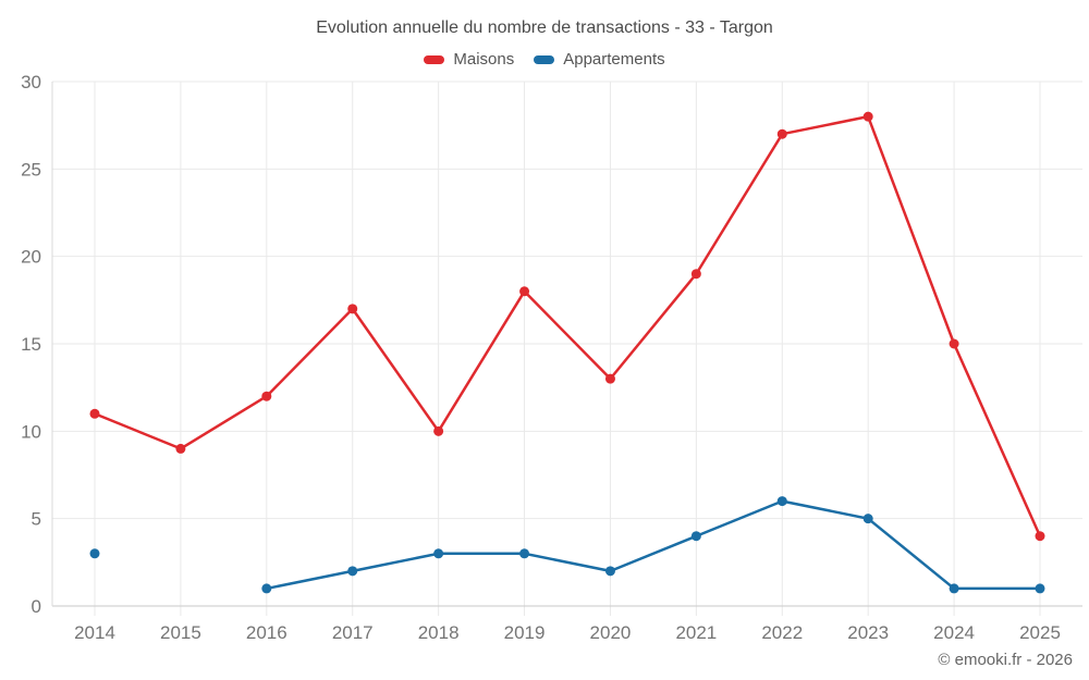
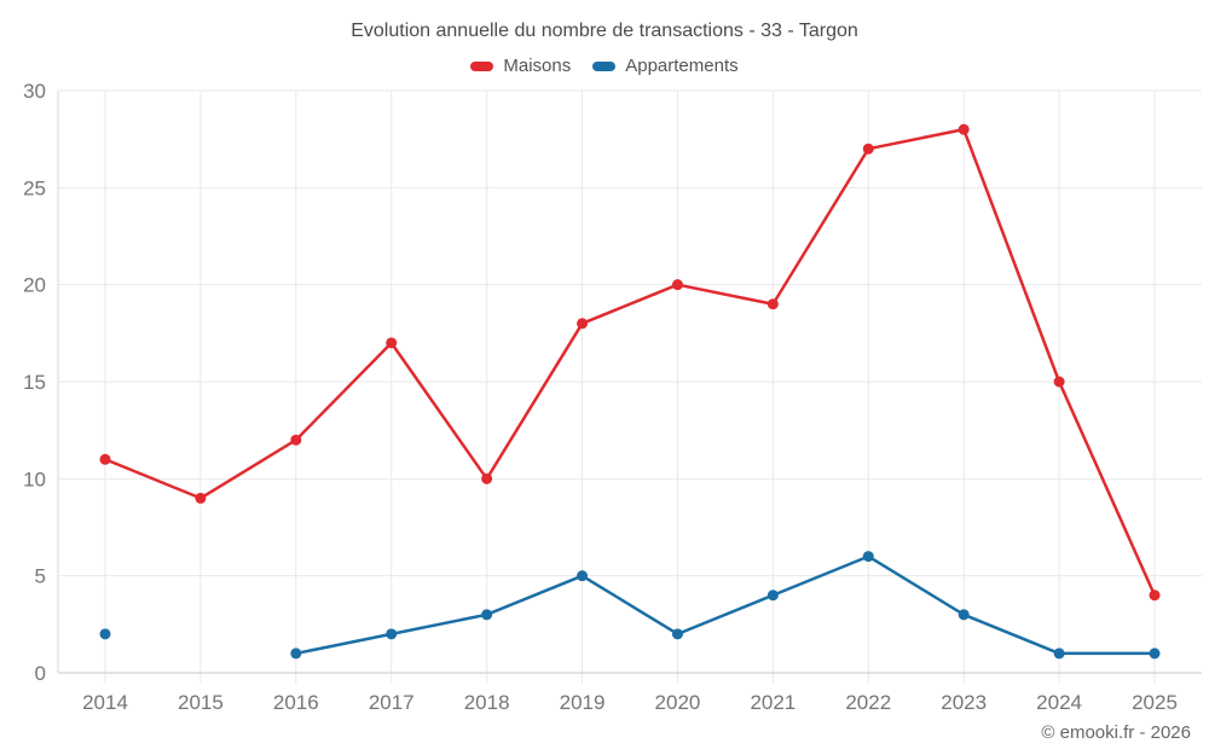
Appartements/2014: 3 -> 2
Appartements/2019: 3 -> 5
Maisons/2020: 13 -> 20
Appartements/2023: 5 -> 3
